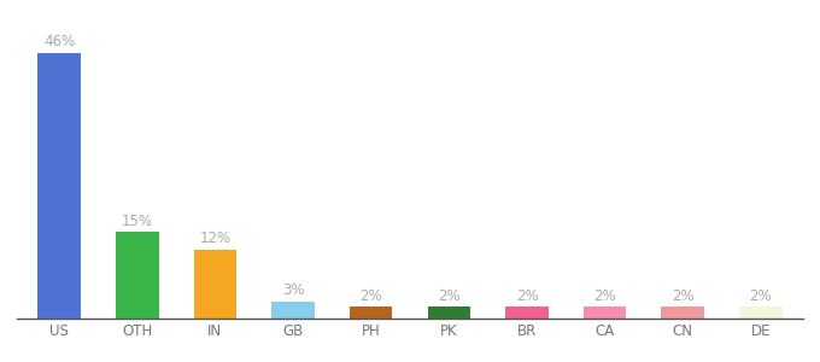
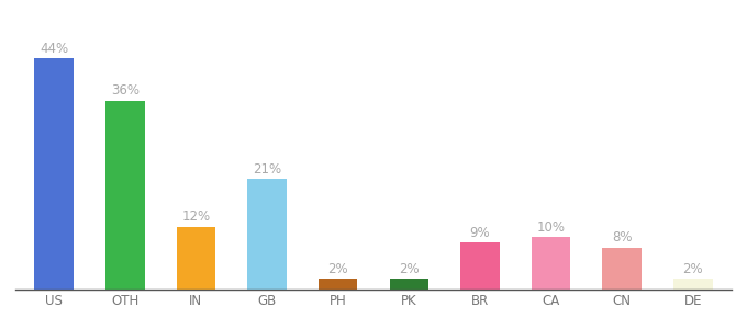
US: 46% -> 44%
OTH: 15% -> 36%
GB: 3% -> 21%
BR: 2% -> 9%
CA: 2% -> 10%
CN: 2% -> 8%
